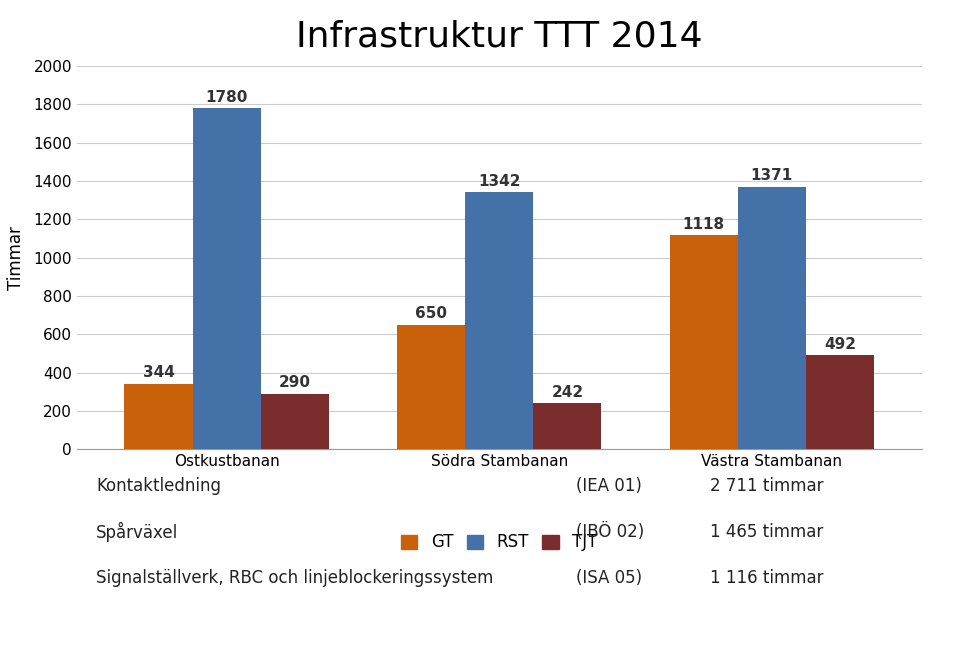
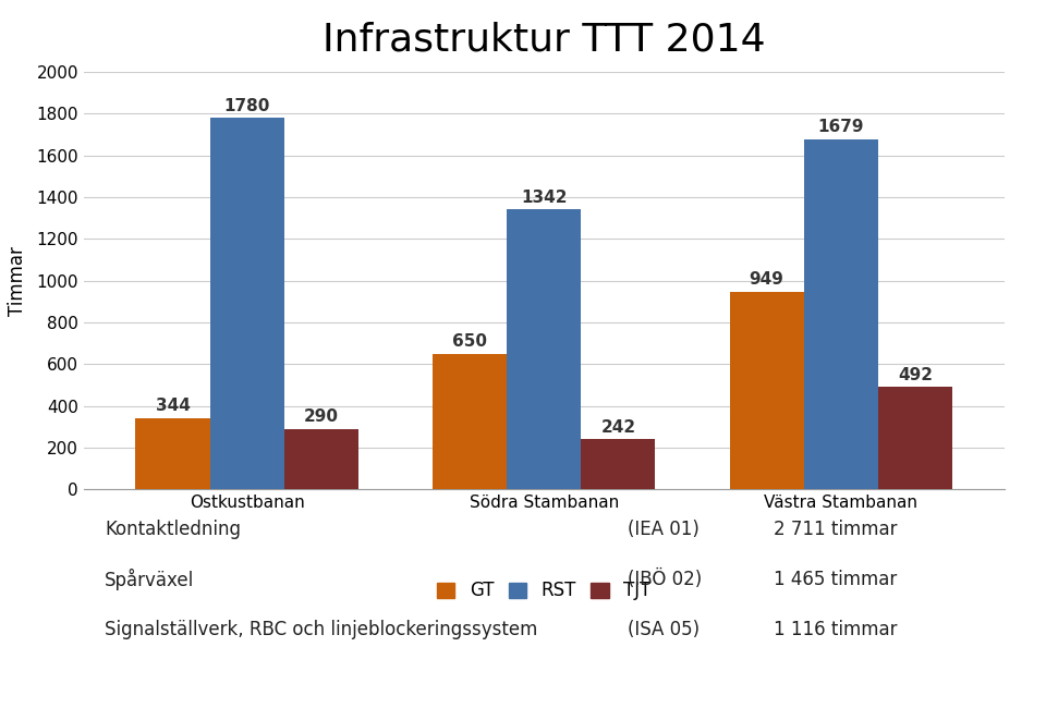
GT/Västra Stambanan: 1118 -> 949
RST/Västra Stambanan: 1371 -> 1679
